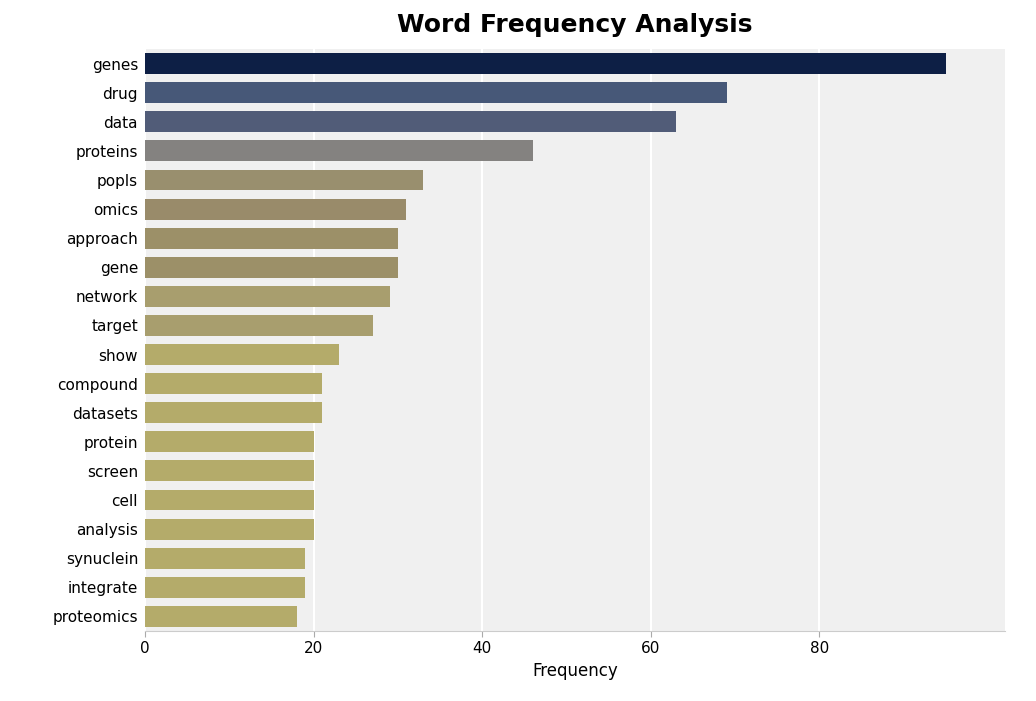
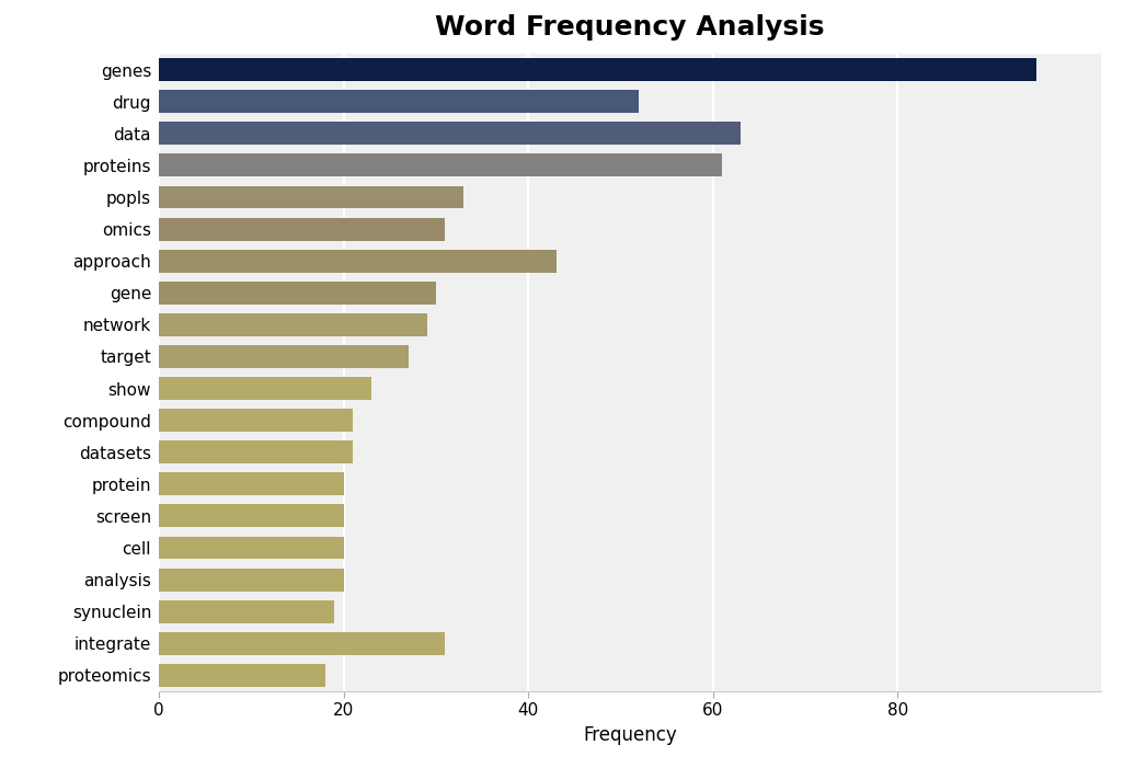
drug: 69 -> 52
proteins: 46 -> 61
approach: 30 -> 43
integrate: 19 -> 31
